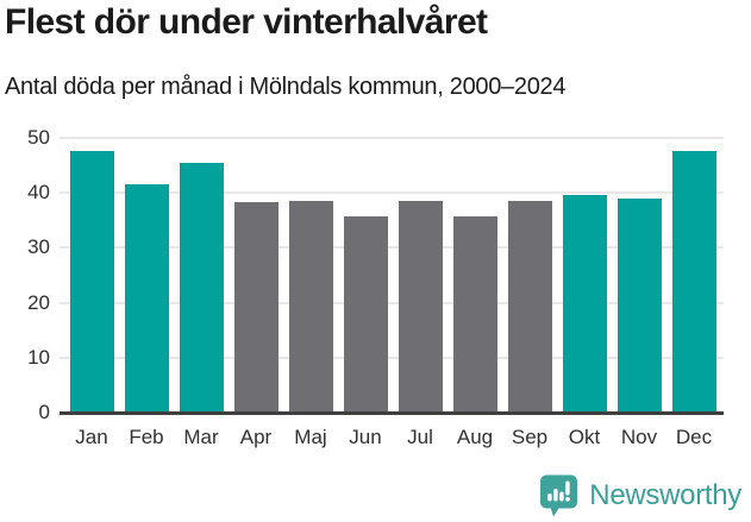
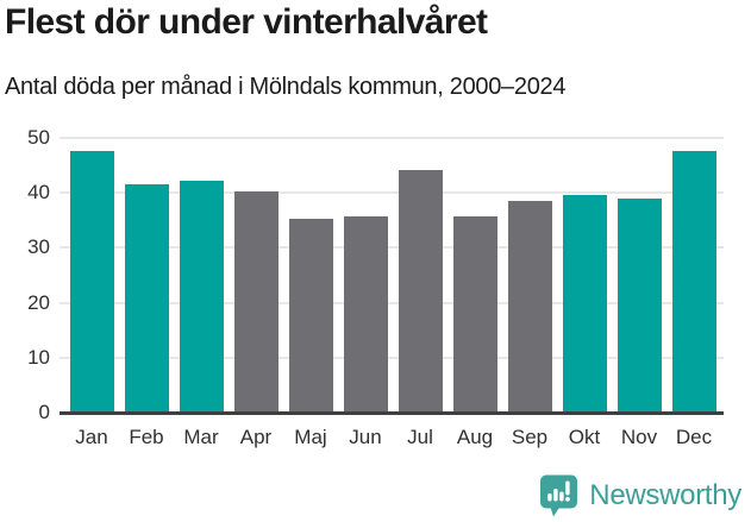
Mar: 45 -> 42
Apr: 38 -> 40
Maj: 38 -> 35
Jul: 38 -> 44
